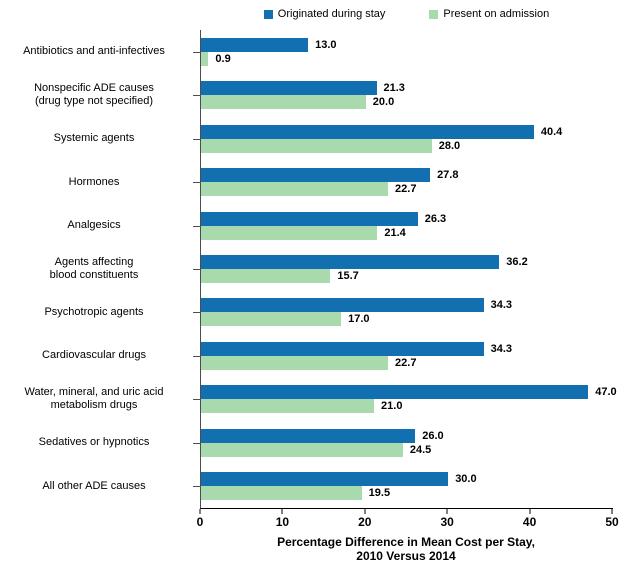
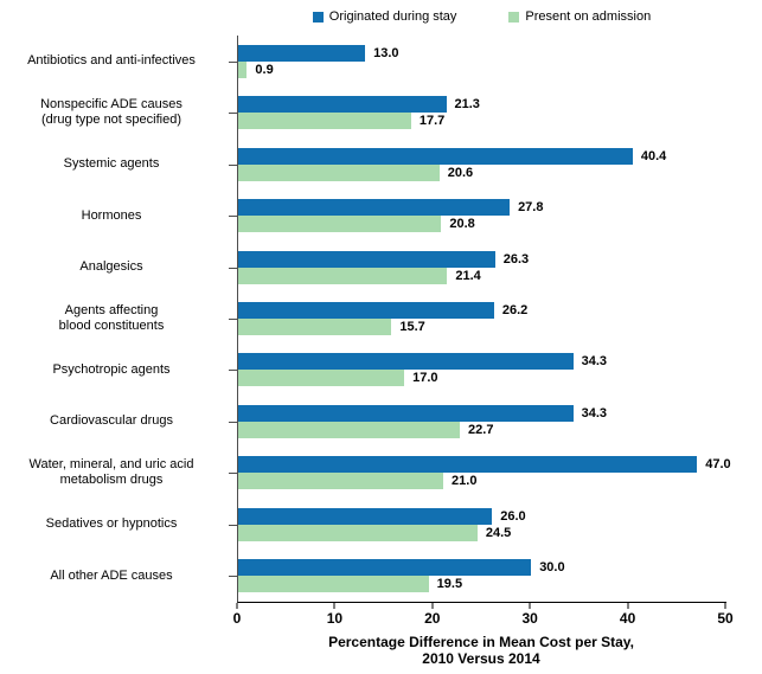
Present on admission/Nonspecific ADE causes (drug type not specified): 20.0 -> 17.7
Present on admission/Systemic agents: 28.0 -> 20.6
Present on admission/Hormones: 22.7 -> 20.8
Originated during stay/Agents affecting blood constituents: 36.2 -> 26.2
